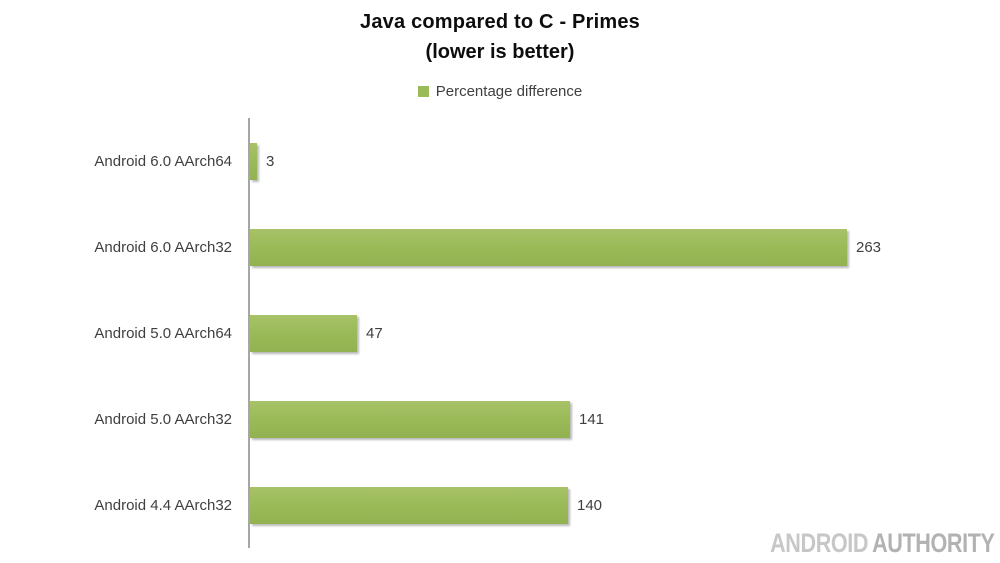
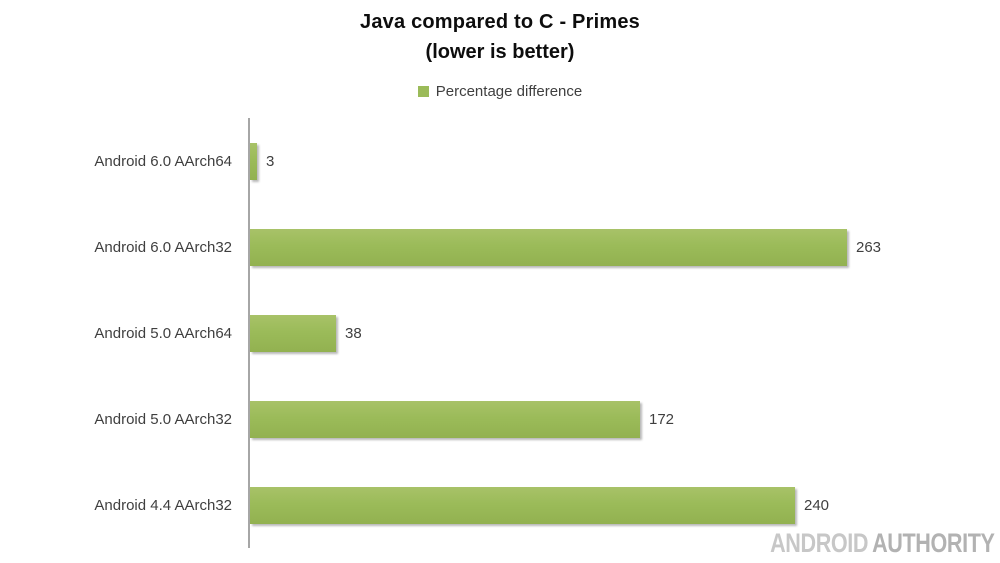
Android 5.0 AArch64: 47 -> 38
Android 5.0 AArch32: 141 -> 172
Android 4.4 AArch32: 140 -> 240
